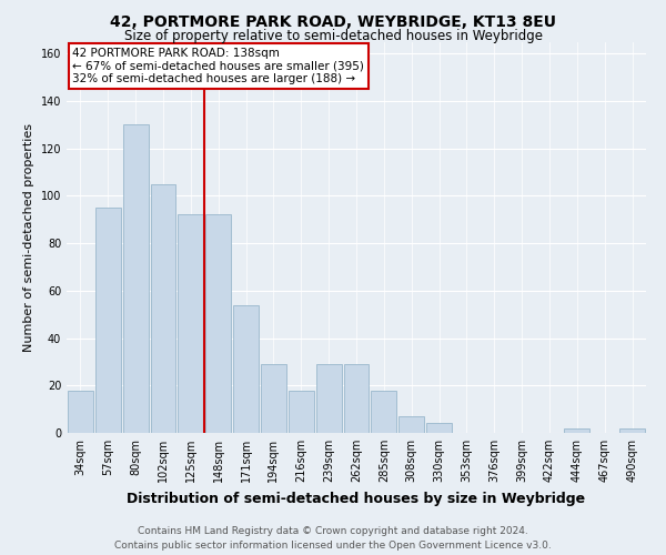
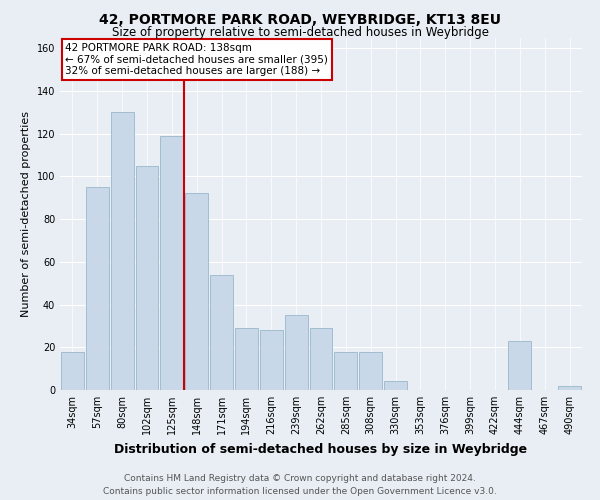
125sqm: 92 -> 119
216sqm: 18 -> 28
239sqm: 29 -> 35
308sqm: 7 -> 18
444sqm: 2 -> 23
